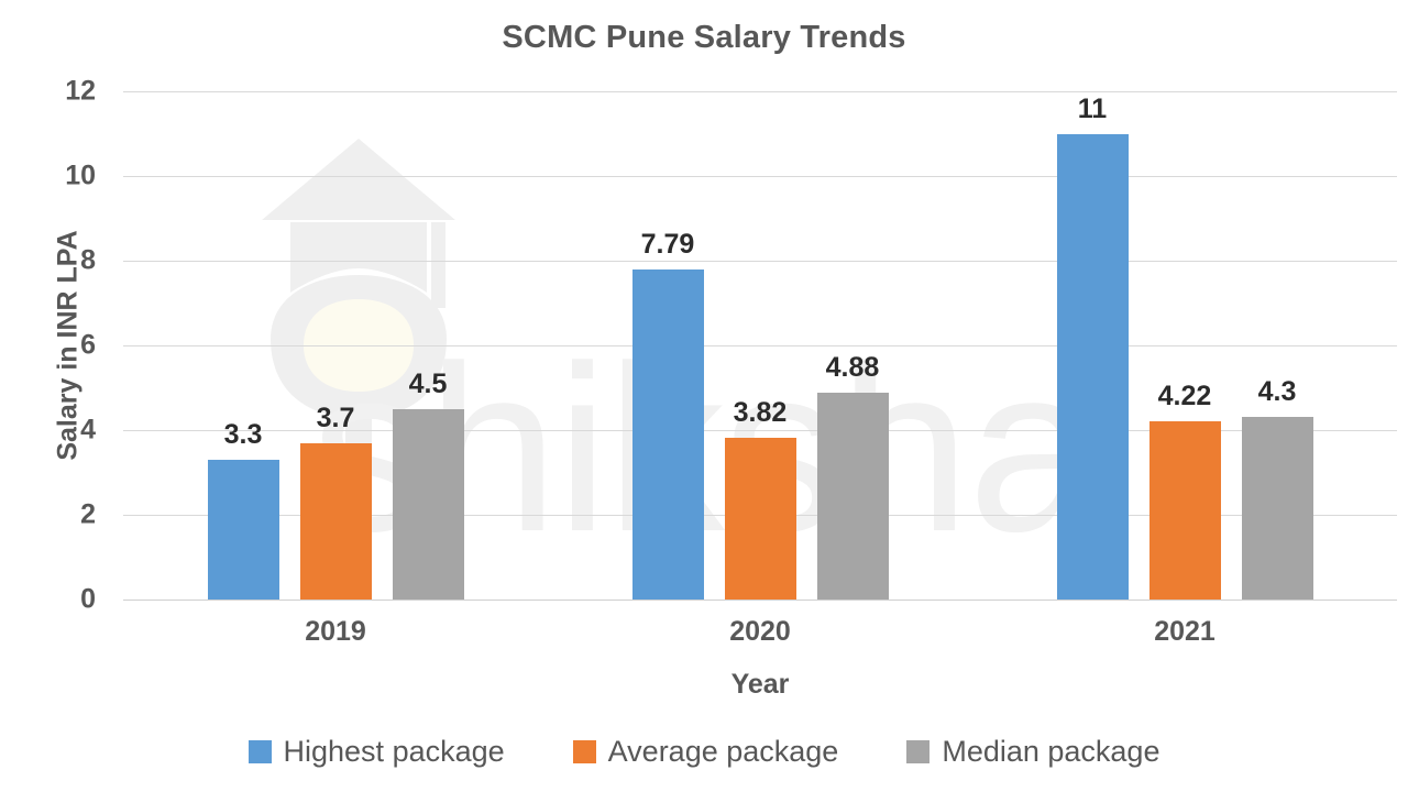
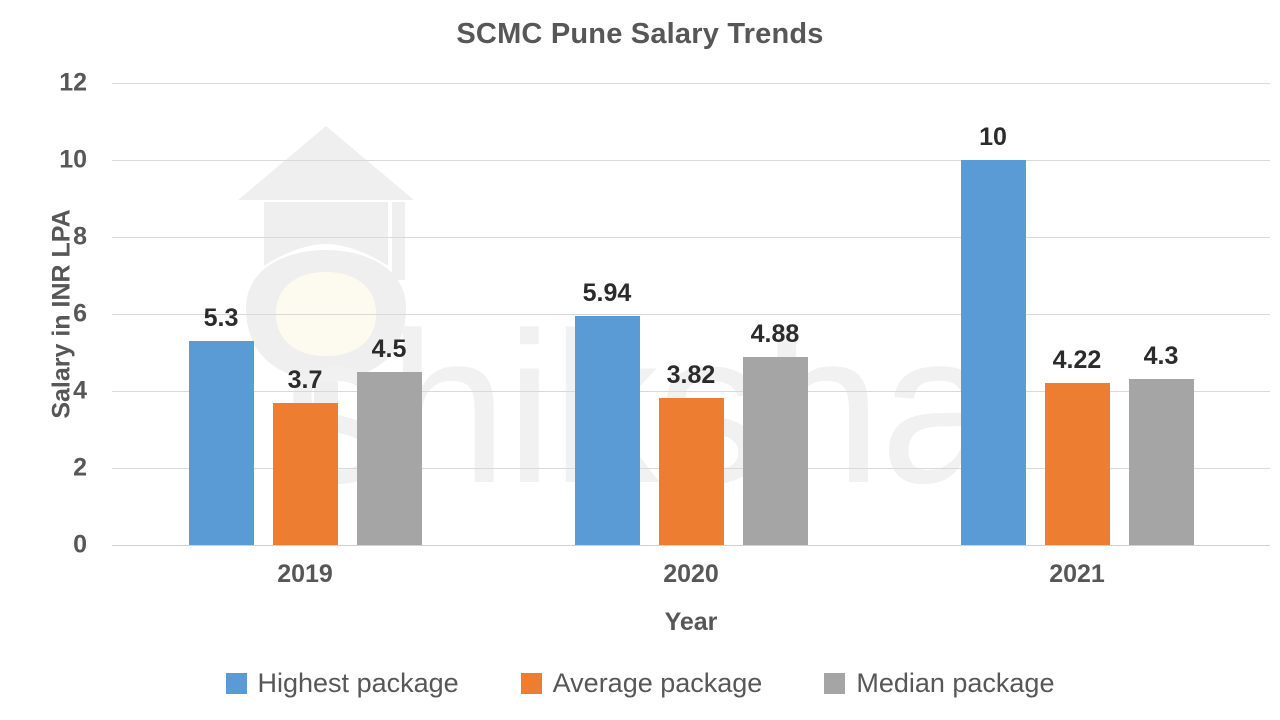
Highest package/2019: 3.3 -> 5.3
Highest package/2020: 7.79 -> 5.94
Highest package/2021: 11 -> 10
